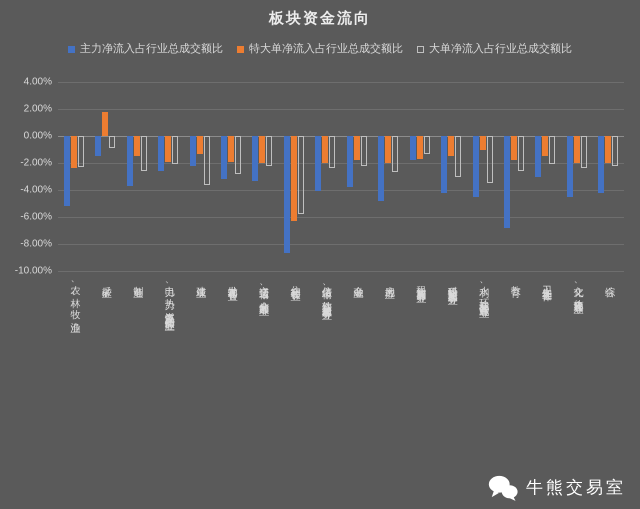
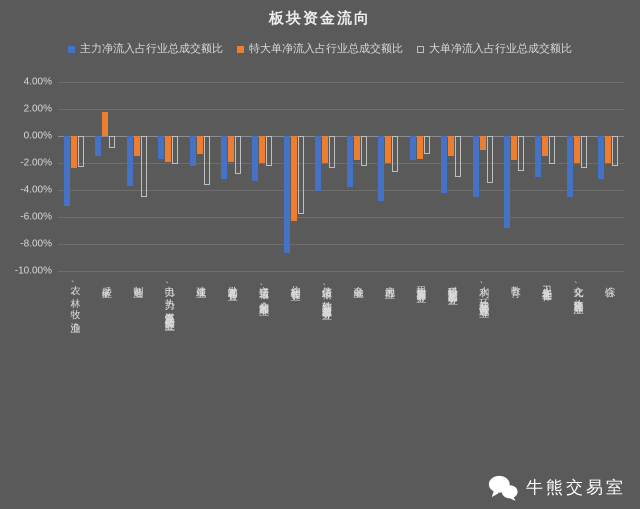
大单净流入占行业总成交额比/制造业: -2.6% -> -4.5%
主力净流入占行业总成交额比/电力、热力、燃气及水生产和供应业: -2.6% -> -1.7%
主力净流入占行业总成交额比/综合: -4.2% -> -3.2%
